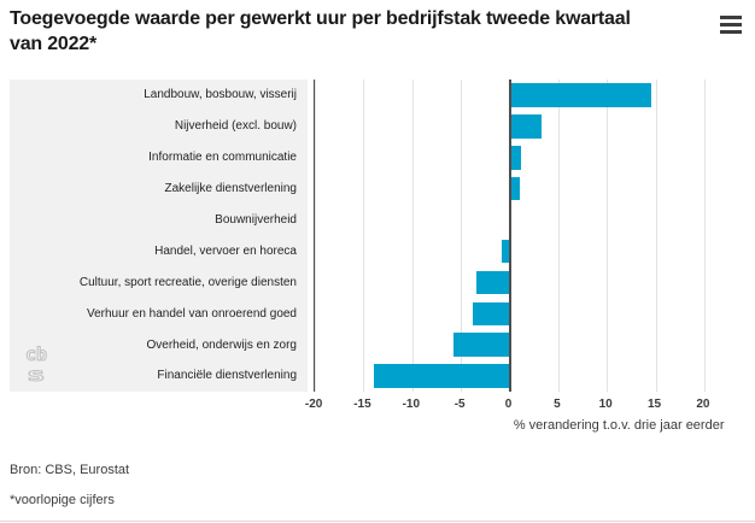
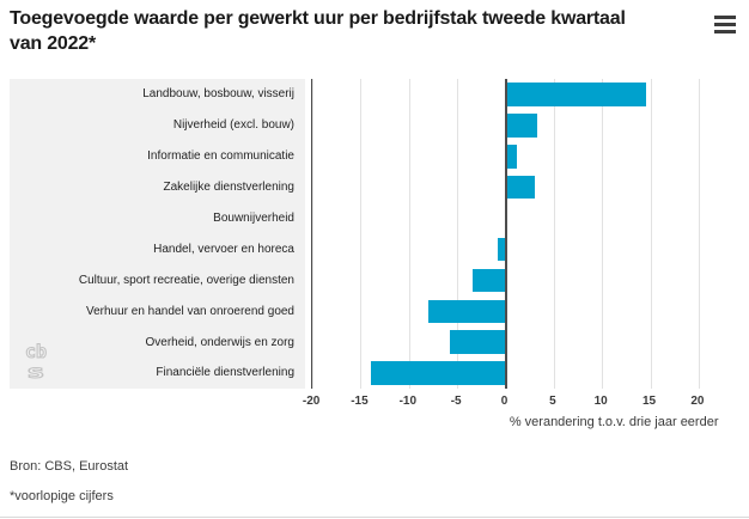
Zakelijke dienstverlening: 1 -> 3
Verhuur en handel van onroerend goed: -4 -> -8
